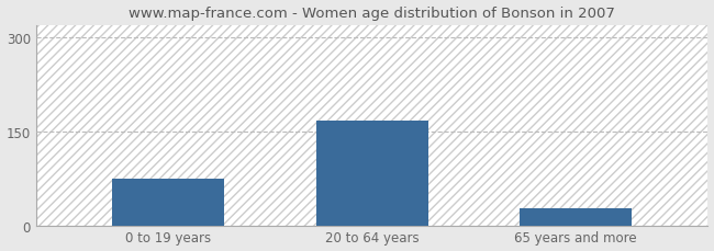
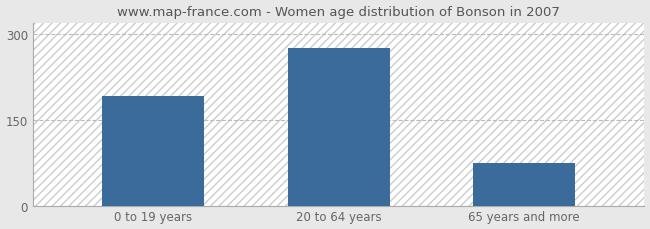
0 to 19 years: 75 -> 192
20 to 64 years: 168 -> 276
65 years and more: 28 -> 74
